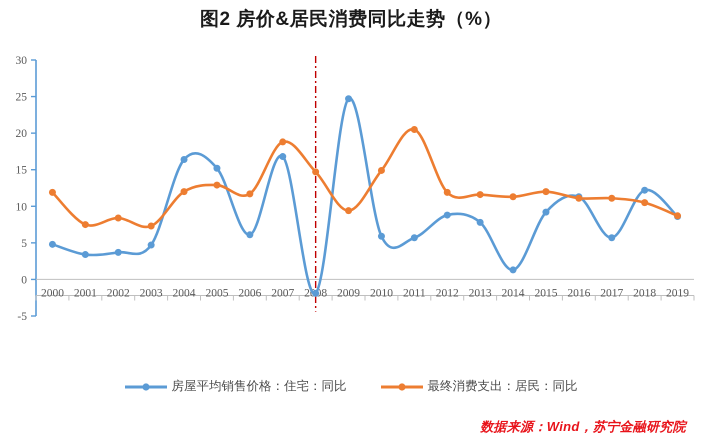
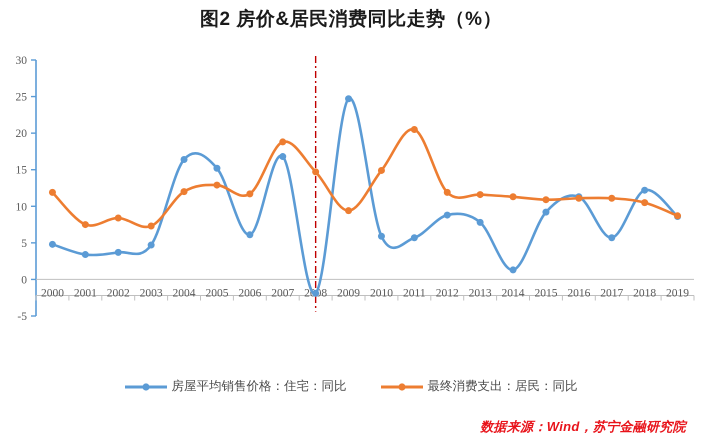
最终消费支出：居民：同比/2015: 12 -> 11
